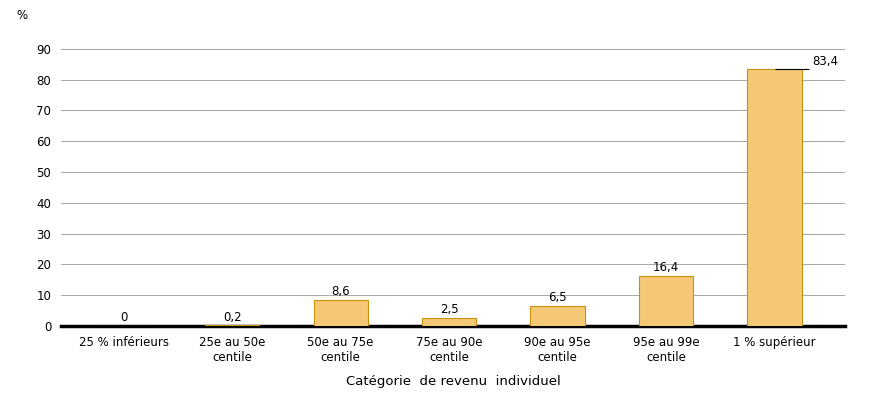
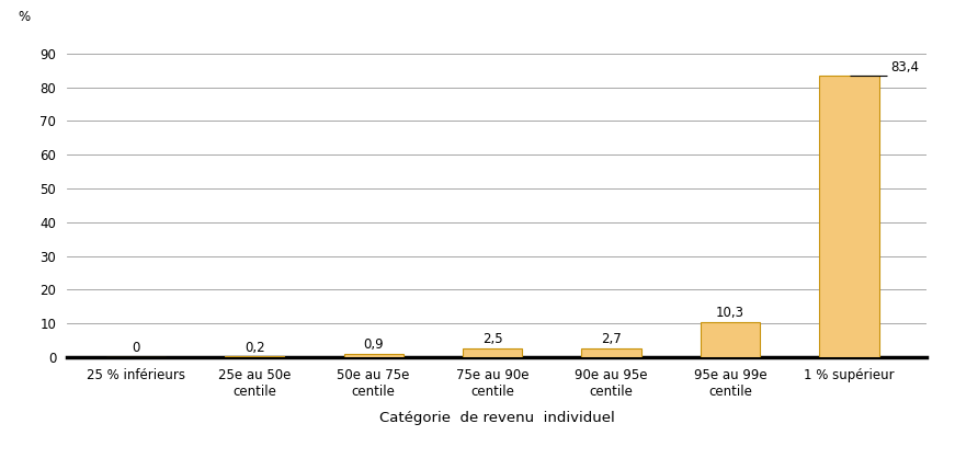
50e au 75e centile: 8,6 -> 0,9
90e au 95e centile: 6,5 -> 2,7
95e au 99e centile: 16,4 -> 10,3
